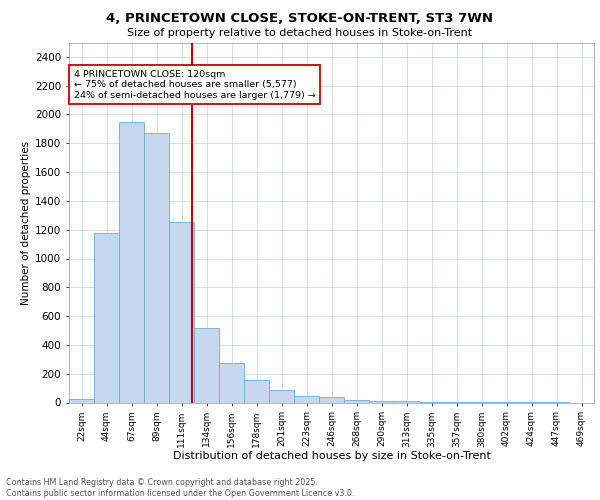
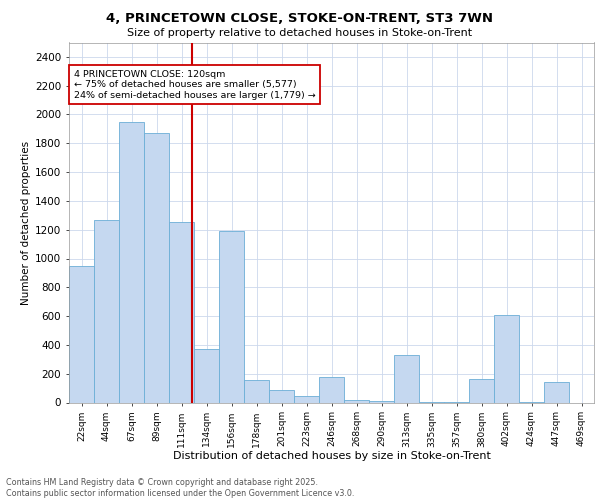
22sqm: 20 -> 950
44sqm: 1180 -> 1270
134sqm: 520 -> 370
156sqm: 280 -> 1190
246sqm: 40 -> 180
313sqm: 10 -> 330
380sqm: 0 -> 160
402sqm: 0 -> 610
447sqm: 0 -> 140
